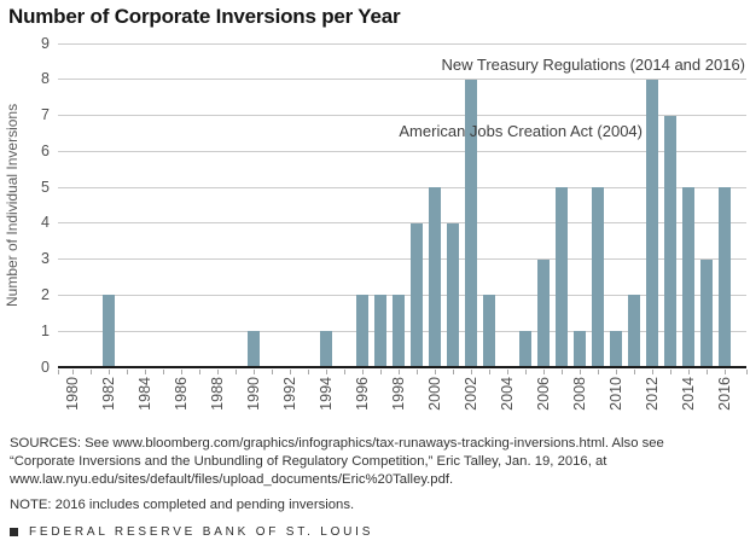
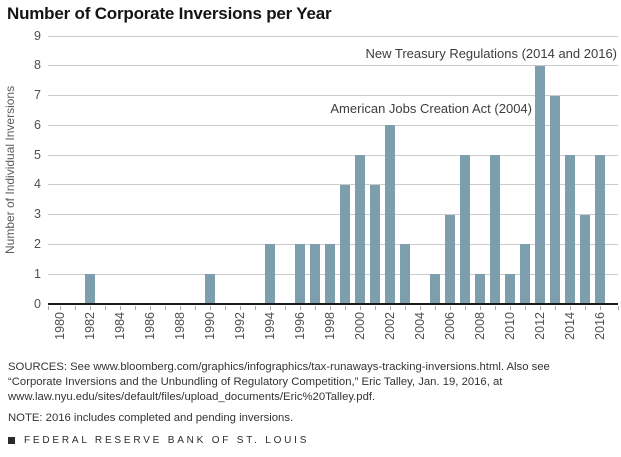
1982: 2 -> 1
1994: 1 -> 2
2002: 8 -> 6
